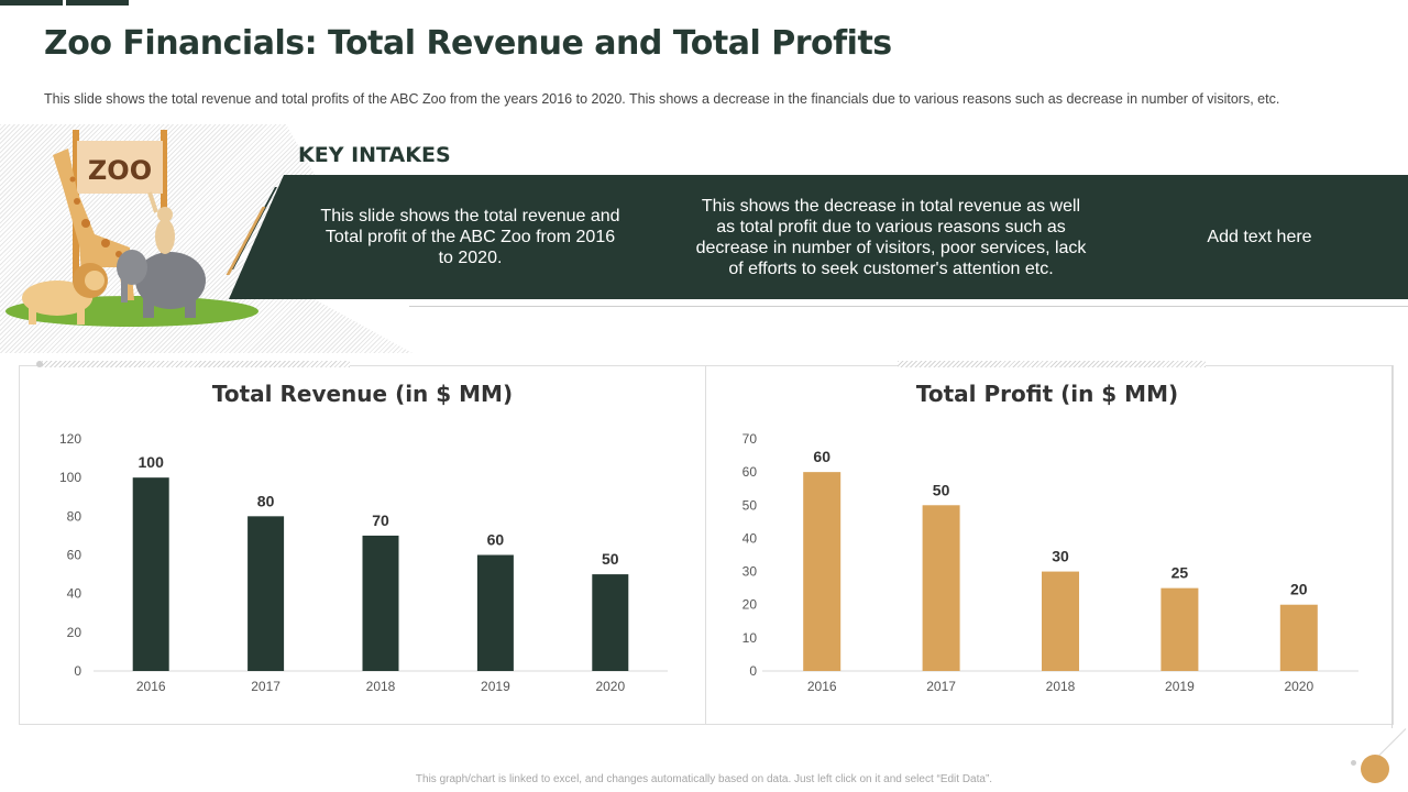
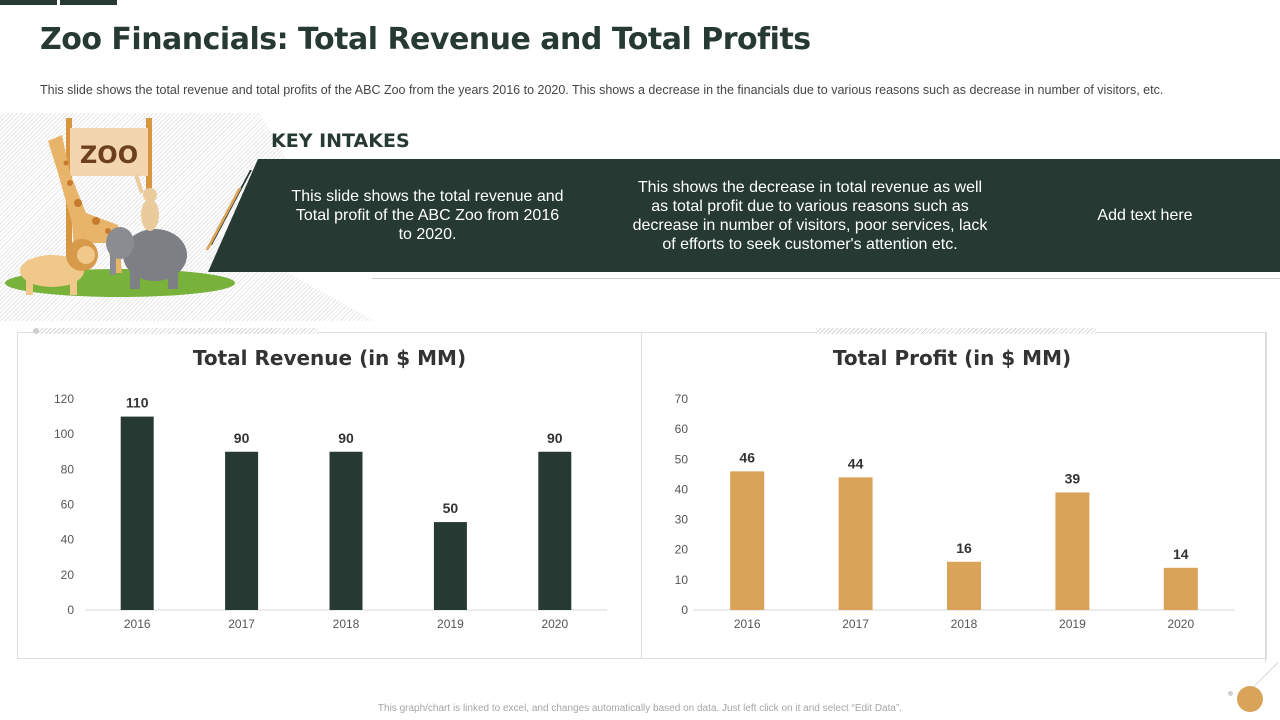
Total Revenue (in $ MM)/2016: 100 -> 110
Total Revenue (in $ MM)/2017: 80 -> 90
Total Revenue (in $ MM)/2018: 70 -> 90
Total Revenue (in $ MM)/2019: 60 -> 50
Total Revenue (in $ MM)/2020: 50 -> 90
Total Profit (in $ MM)/2016: 60 -> 46
Total Profit (in $ MM)/2017: 50 -> 44
Total Profit (in $ MM)/2018: 30 -> 16
Total Profit (in $ MM)/2019: 25 -> 39
Total Profit (in $ MM)/2020: 20 -> 14
